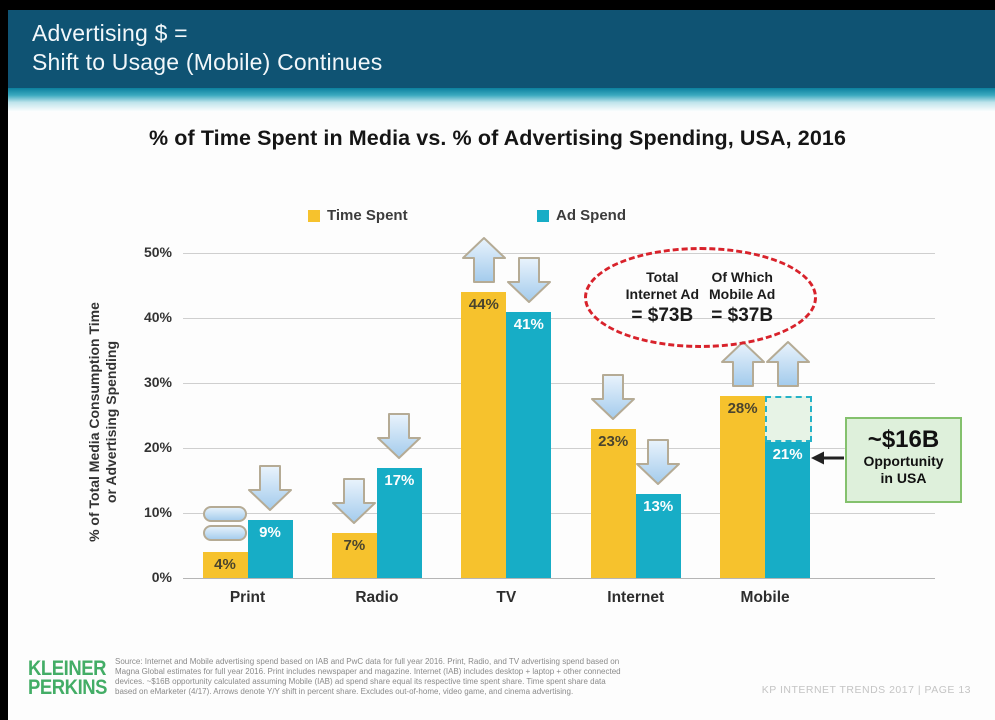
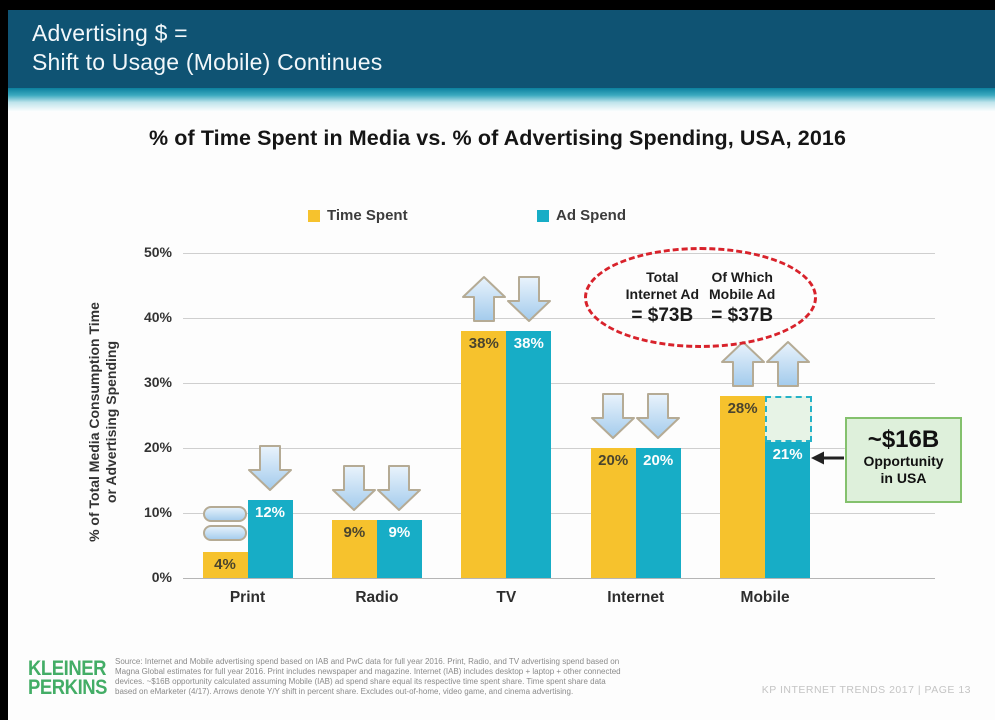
Ad Spend/Print: 9% -> 12%
Time Spent/Radio: 7% -> 9%
Ad Spend/Radio: 17% -> 9%
Time Spent/TV: 44% -> 38%
Ad Spend/TV: 41% -> 38%
Time Spent/Internet: 23% -> 20%
Ad Spend/Internet: 13% -> 20%
